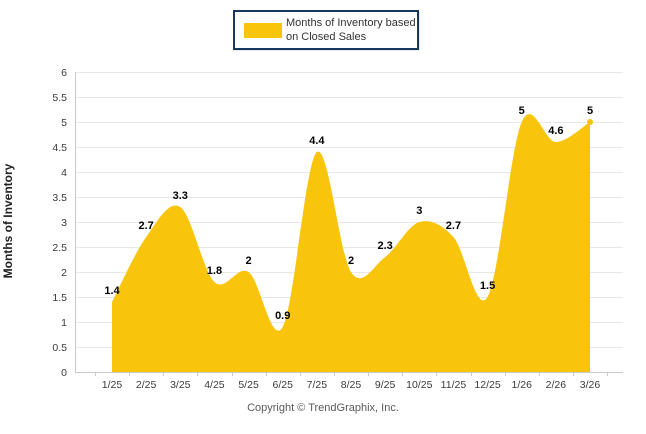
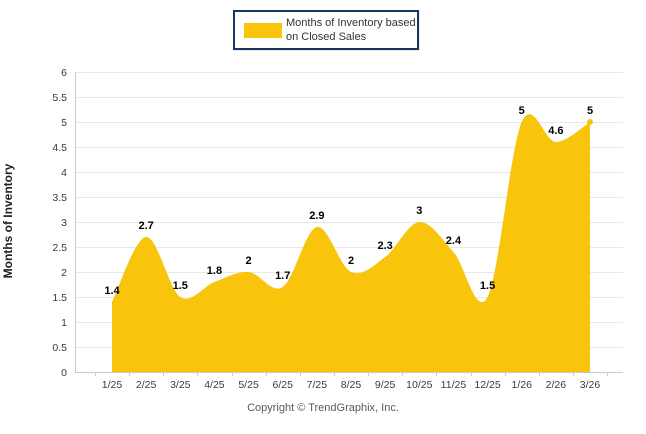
3/25: 3.3 -> 1.5
6/25: 0.9 -> 1.7
7/25: 4.4 -> 2.9
11/25: 2.7 -> 2.4
